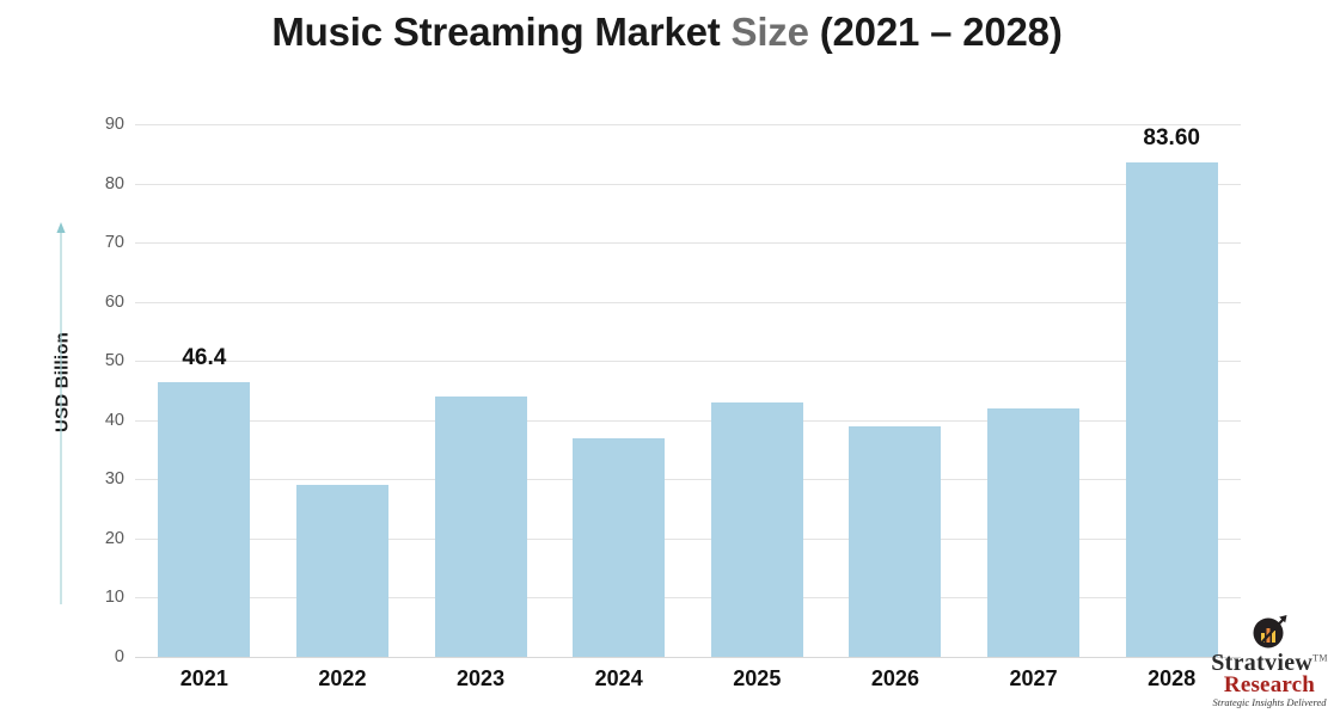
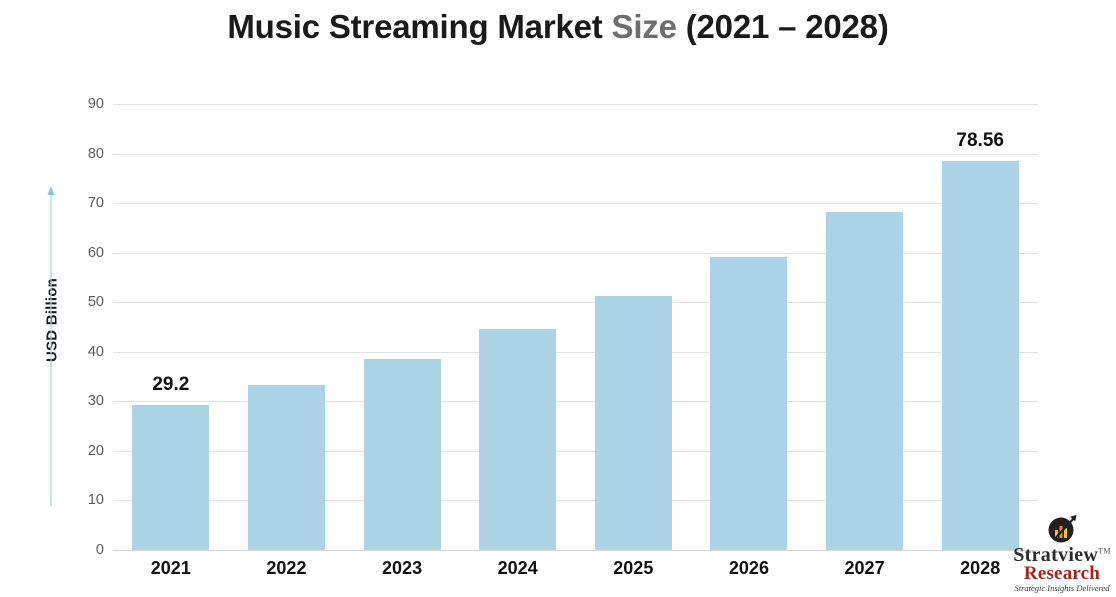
2021: 46.4 -> 29.2
2022: 29 -> 33
2023: 44 -> 39
2024: 37 -> 45
2025: 43 -> 51
2026: 39 -> 59
2027: 42 -> 68
2028: 83.60 -> 78.56
